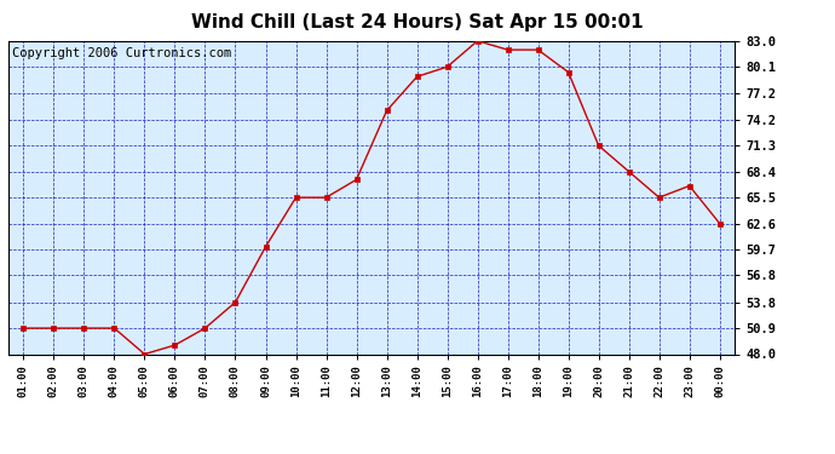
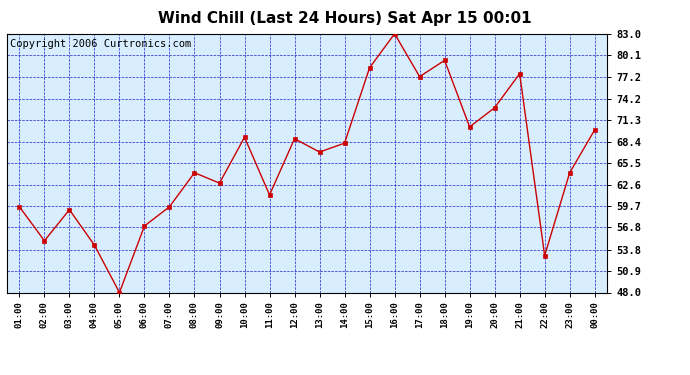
01:00: 50.9 -> 59.6
02:00: 50.9 -> 55.0
03:00: 50.9 -> 59.2
04:00: 50.9 -> 54.4
06:00: 49.0 -> 57.0
07:00: 50.9 -> 59.6
08:00: 53.8 -> 64.2
09:00: 60.0 -> 62.8
10:00: 65.5 -> 69.0
11:00: 65.5 -> 61.2
12:00: 67.5 -> 68.8
13:00: 75.2 -> 67.0
14:00: 79.0 -> 68.2
15:00: 80.1 -> 78.4
17:00: 82.0 -> 77.2
18:00: 82.0 -> 79.4
19:00: 79.5 -> 70.4
20:00: 71.3 -> 73.0
21:00: 68.4 -> 77.6
22:00: 65.5 -> 53.0
23:00: 66.8 -> 64.2
00:00: 62.6 -> 70.0
